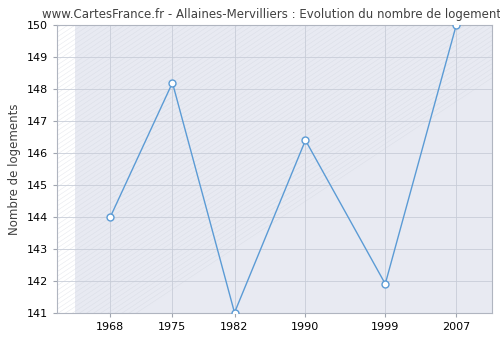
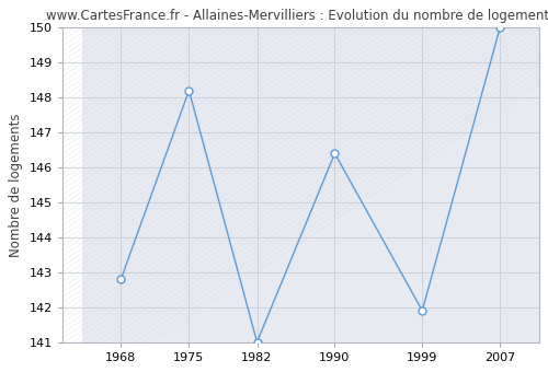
1968: 144.0 -> 142.8
